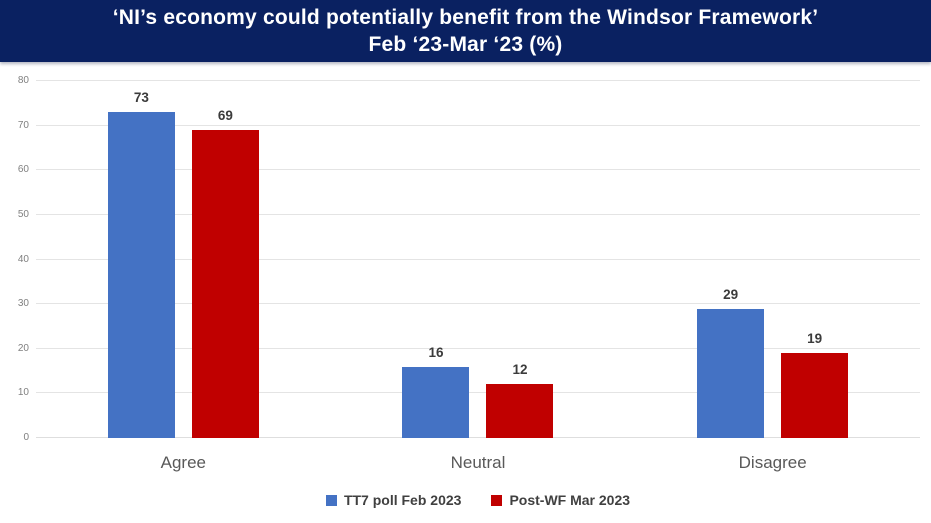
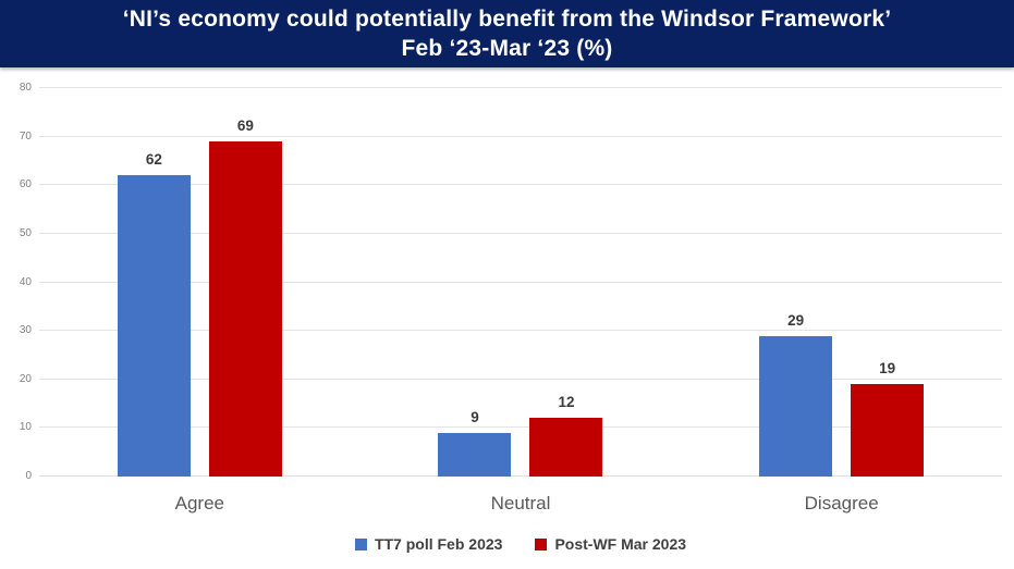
TT7 poll Feb 2023/Agree: 73 -> 62
TT7 poll Feb 2023/Neutral: 16 -> 9
